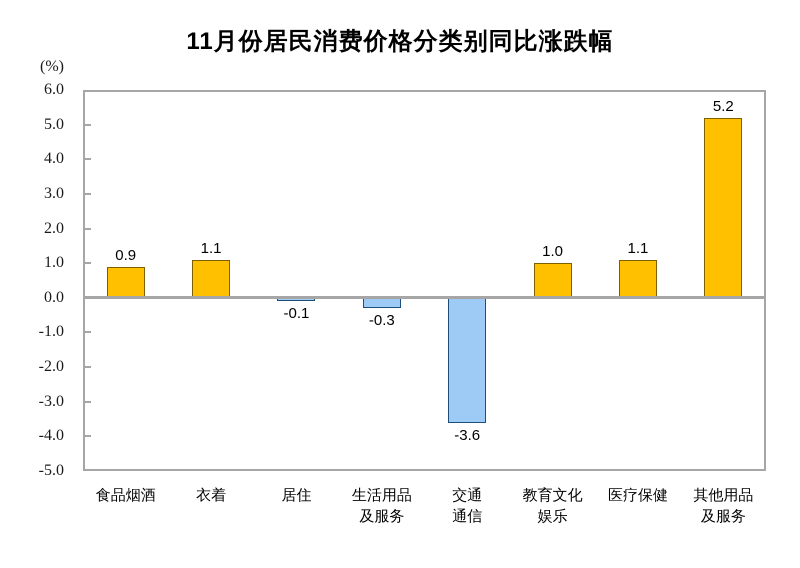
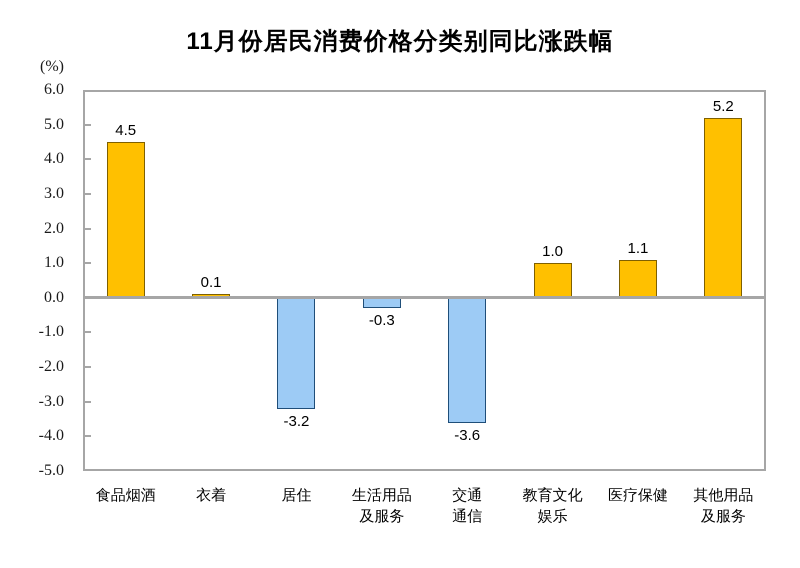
食品烟酒: 0.9 -> 4.5
衣着: 1.1 -> 0.1
居住: -0.1 -> -3.2
